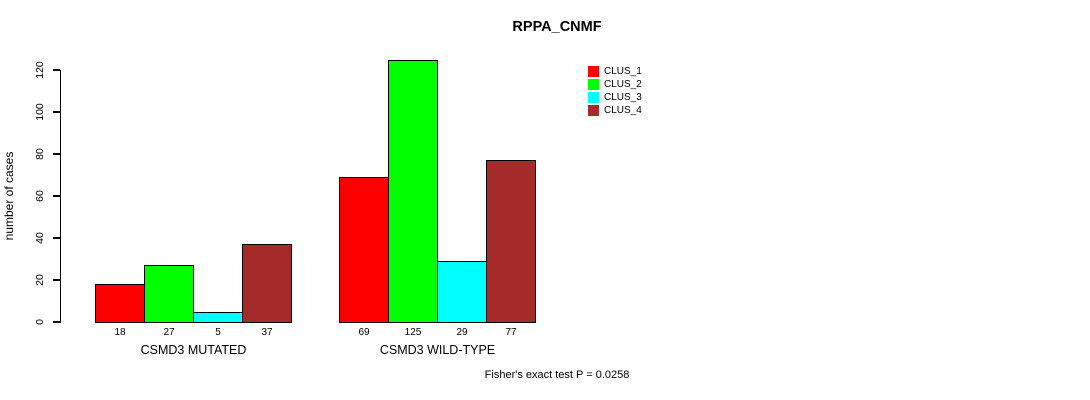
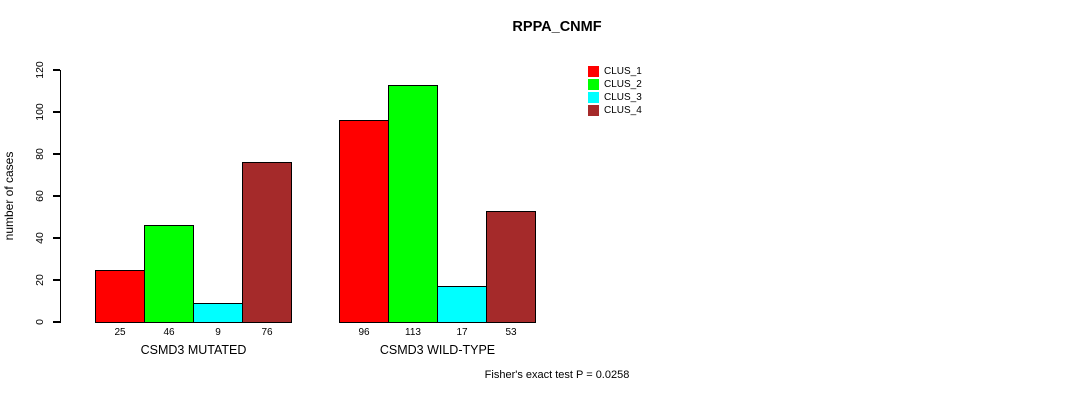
CLUS_1/CSMD3 MUTATED: 18 -> 25
CLUS_2/CSMD3 MUTATED: 27 -> 46
CLUS_3/CSMD3 MUTATED: 5 -> 9
CLUS_4/CSMD3 MUTATED: 37 -> 76
CLUS_1/CSMD3 WILD-TYPE: 69 -> 96
CLUS_2/CSMD3 WILD-TYPE: 125 -> 113
CLUS_3/CSMD3 WILD-TYPE: 29 -> 17
CLUS_4/CSMD3 WILD-TYPE: 77 -> 53
